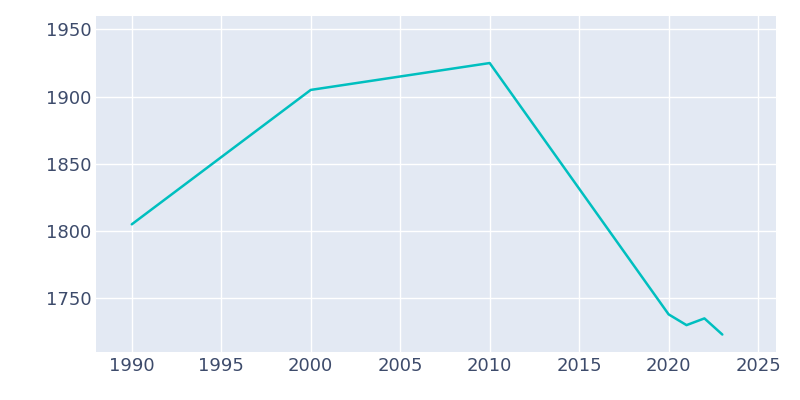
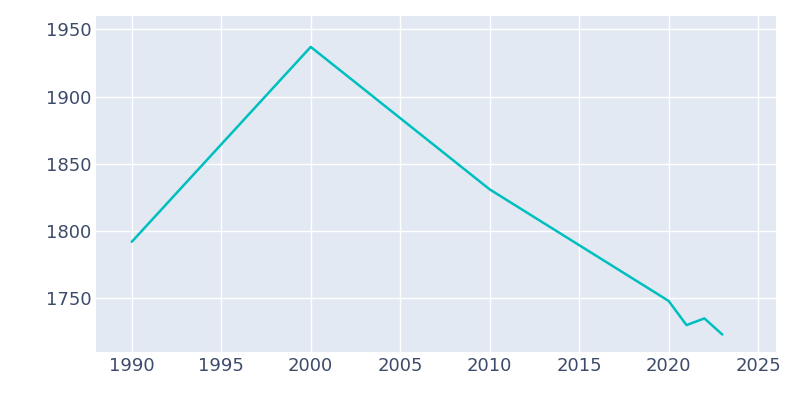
1990: 1805 -> 1792
2000: 1905 -> 1937
2010: 1925 -> 1831
2020: 1738 -> 1748
